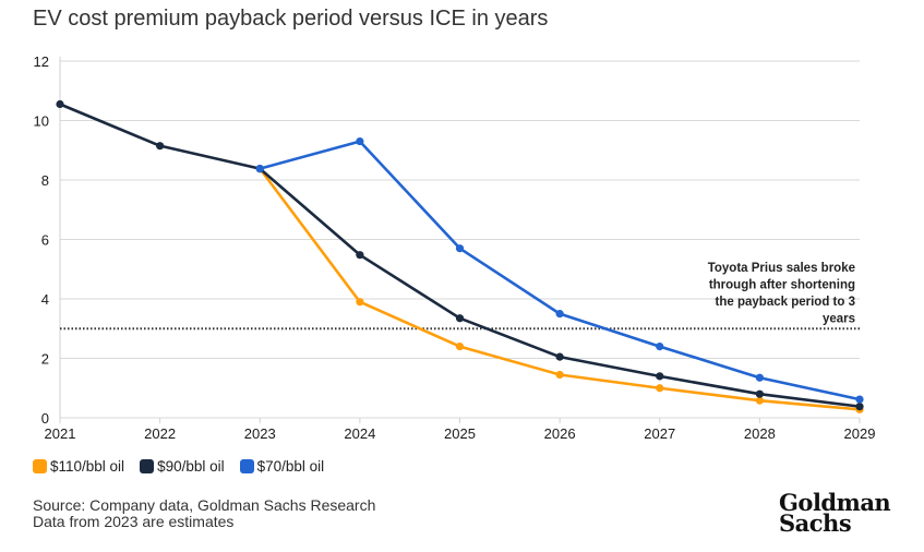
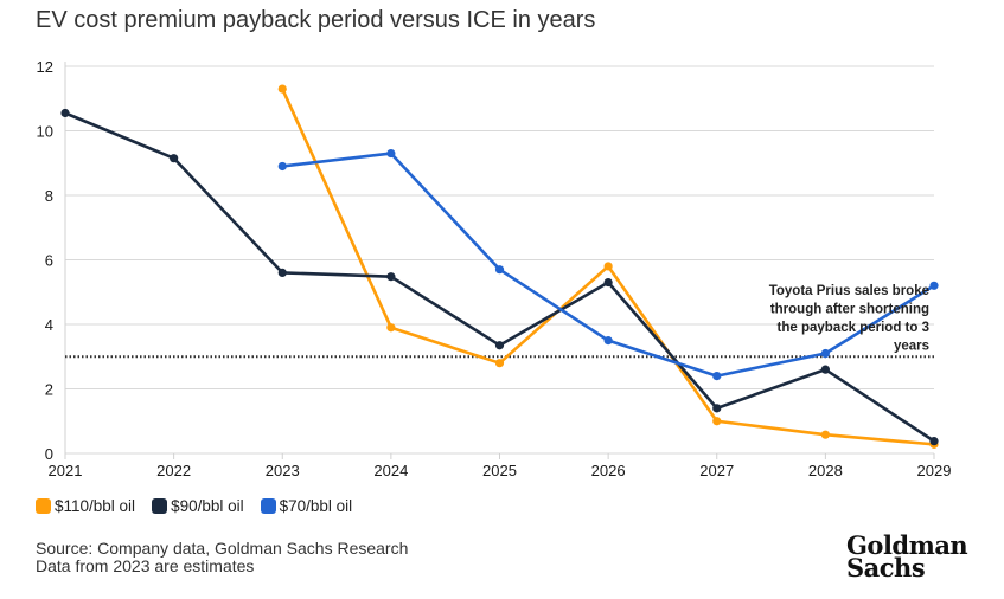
$110/bbl oil/2023: 8.4 -> 11.3
$90/bbl oil/2023: 8.4 -> 5.6
$70/bbl oil/2023: 8.4 -> 8.9
$110/bbl oil/2025: 2.4 -> 2.8
$110/bbl oil/2026: 1.4 -> 5.8
$90/bbl oil/2026: 2.0 -> 5.3
$90/bbl oil/2028: 0.8 -> 2.6
$70/bbl oil/2028: 1.4 -> 3.1
$70/bbl oil/2029: 0.6 -> 5.2
